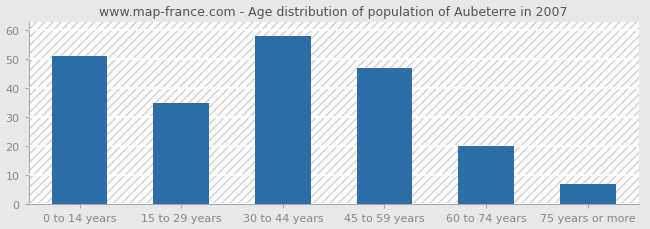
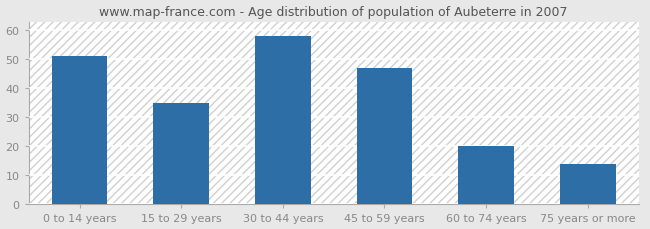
75 years or more: 7 -> 14
